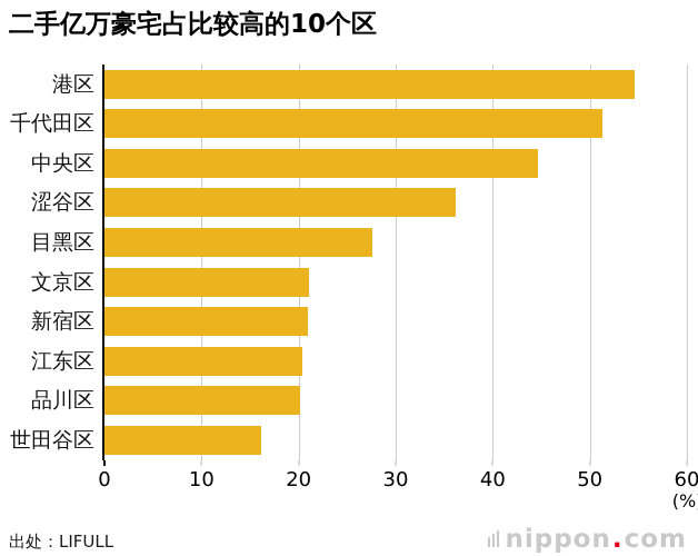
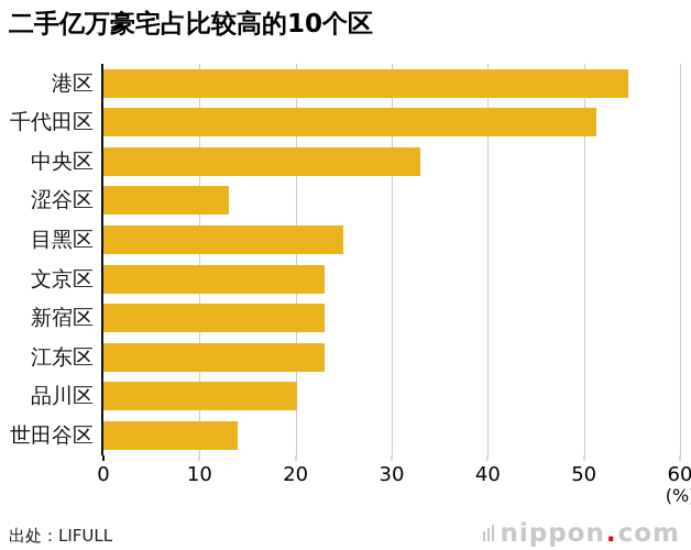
中央区: 45 -> 33
涩谷区: 36 -> 13
目黑区: 28 -> 25
文京区: 21 -> 23
新宿区: 21 -> 23
江东区: 20 -> 23
世田谷区: 16 -> 14
